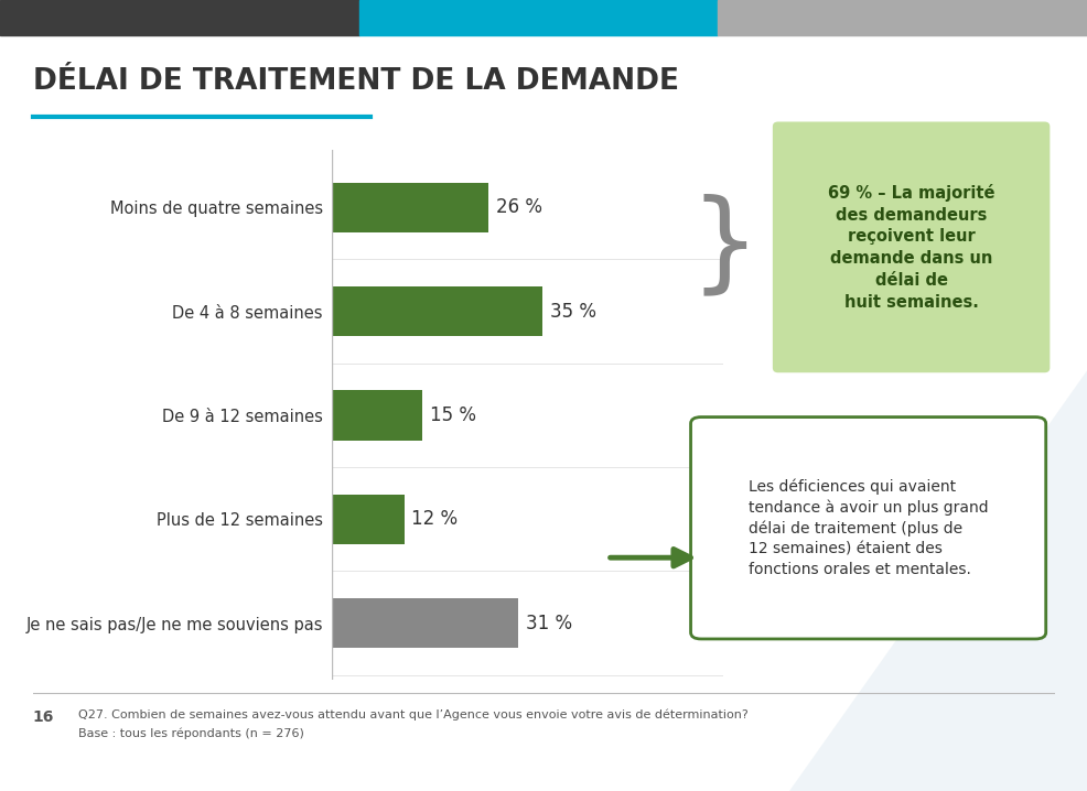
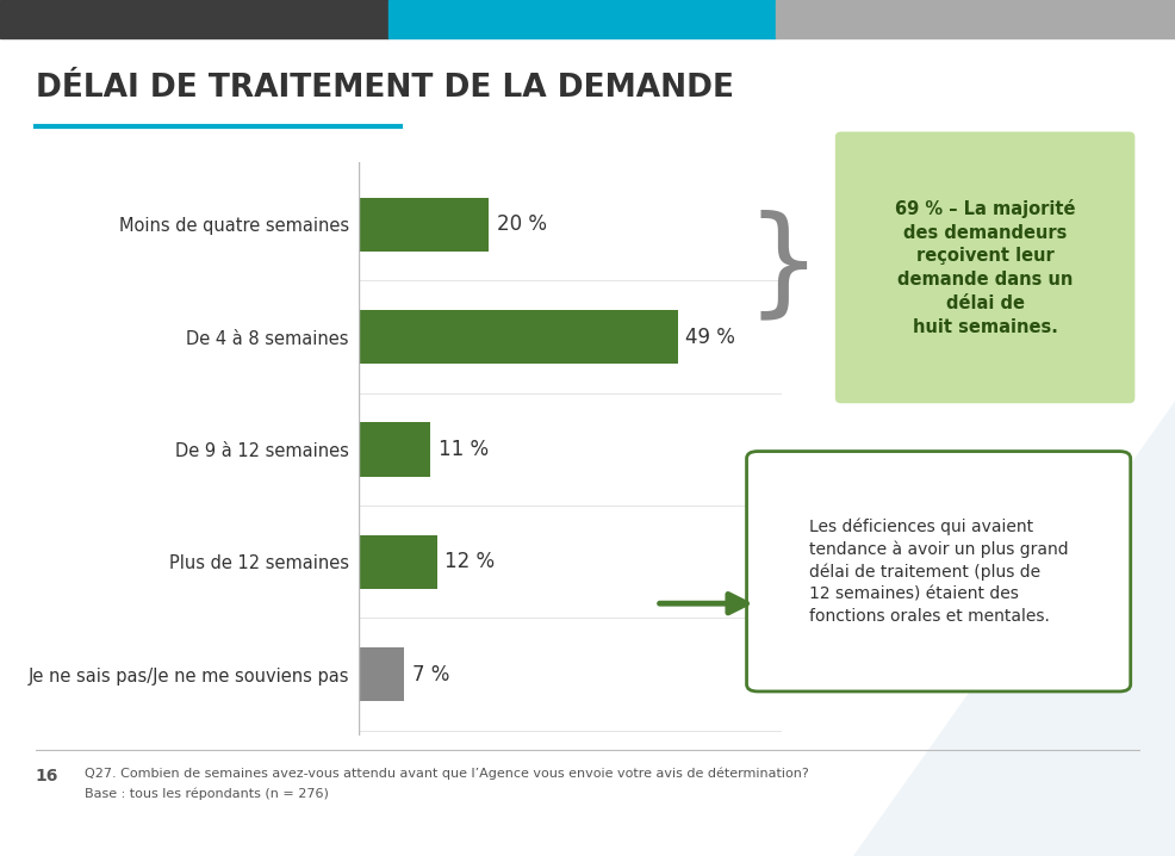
Moins de quatre semaines: 26 -> 20
De 4 à 8 semaines: 35 -> 49
De 9 à 12 semaines: 15 -> 11
Je ne sais pas/Je ne me souviens pas: 31 -> 7
